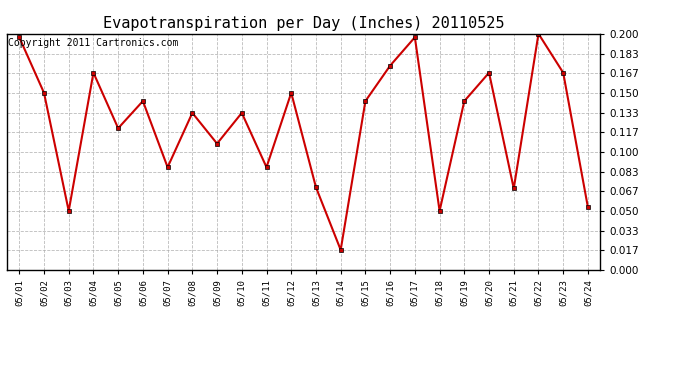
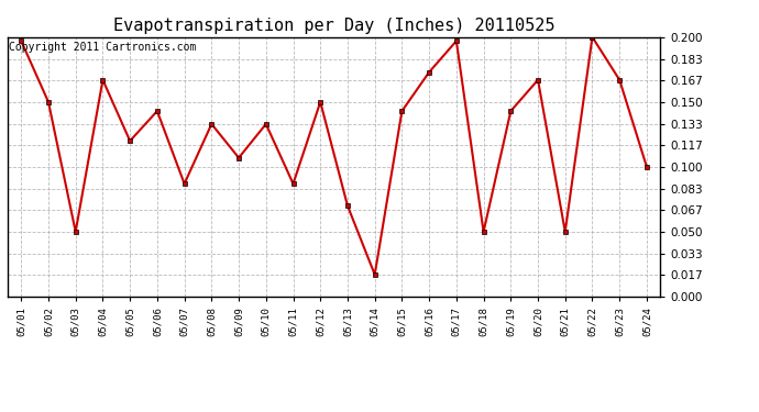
05/21: 0.069 -> 0.050
05/24: 0.053 -> 0.100
